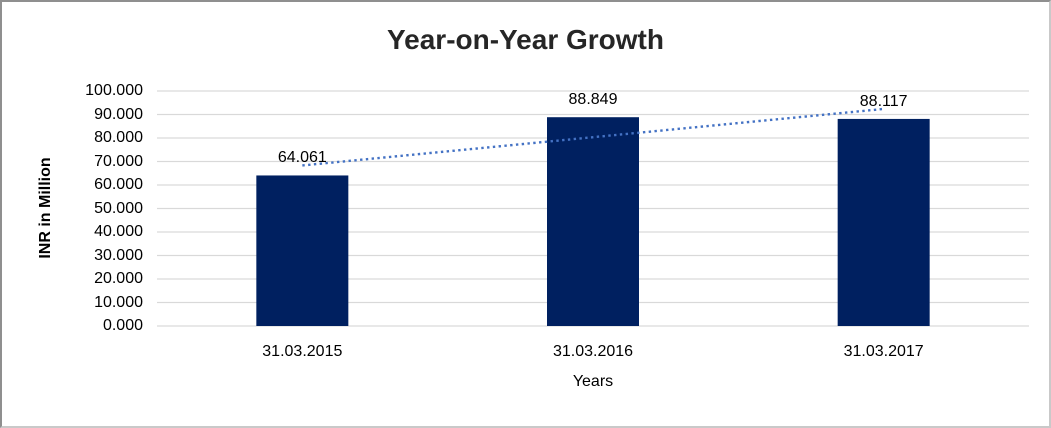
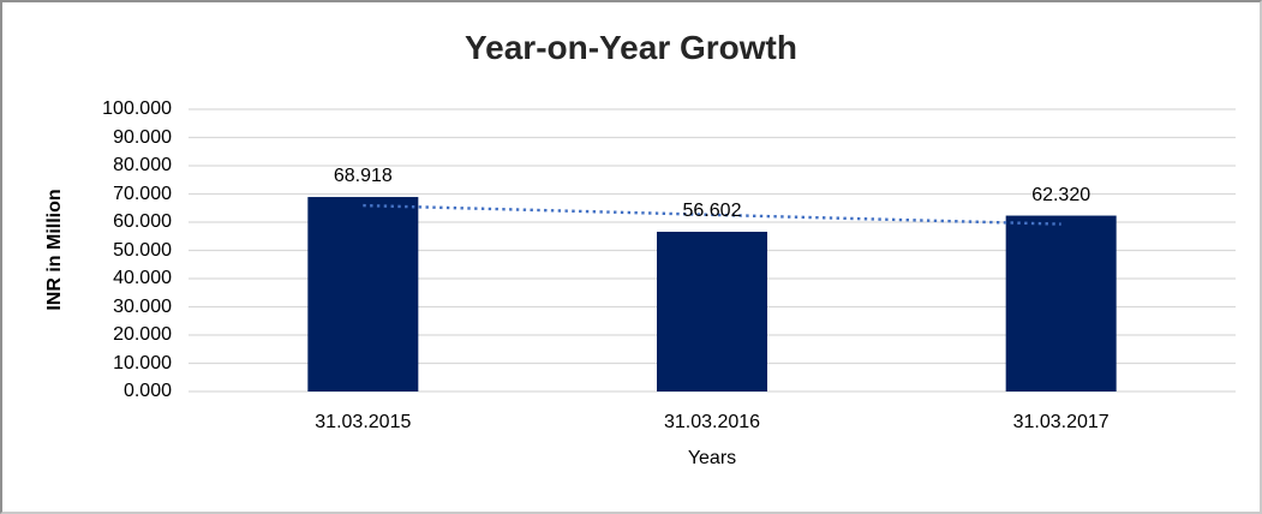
31.03.2015: 64.061 -> 68.918
31.03.2016: 88.849 -> 56.602
31.03.2017: 88.117 -> 62.320
